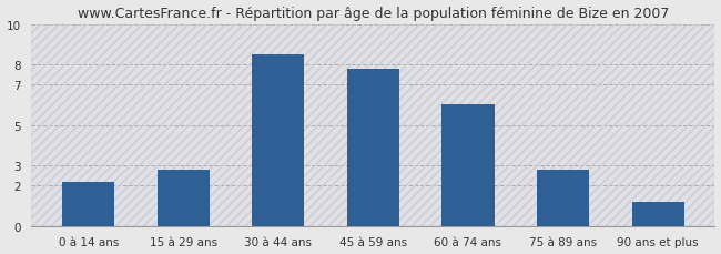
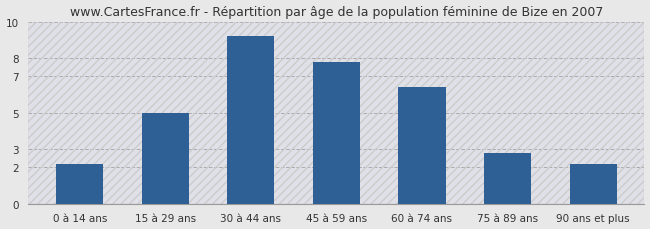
15 à 29 ans: 2.8 -> 5.0
30 à 44 ans: 8.5 -> 9.2
60 à 74 ans: 6.0 -> 6.4
90 ans et plus: 1.2 -> 2.2
